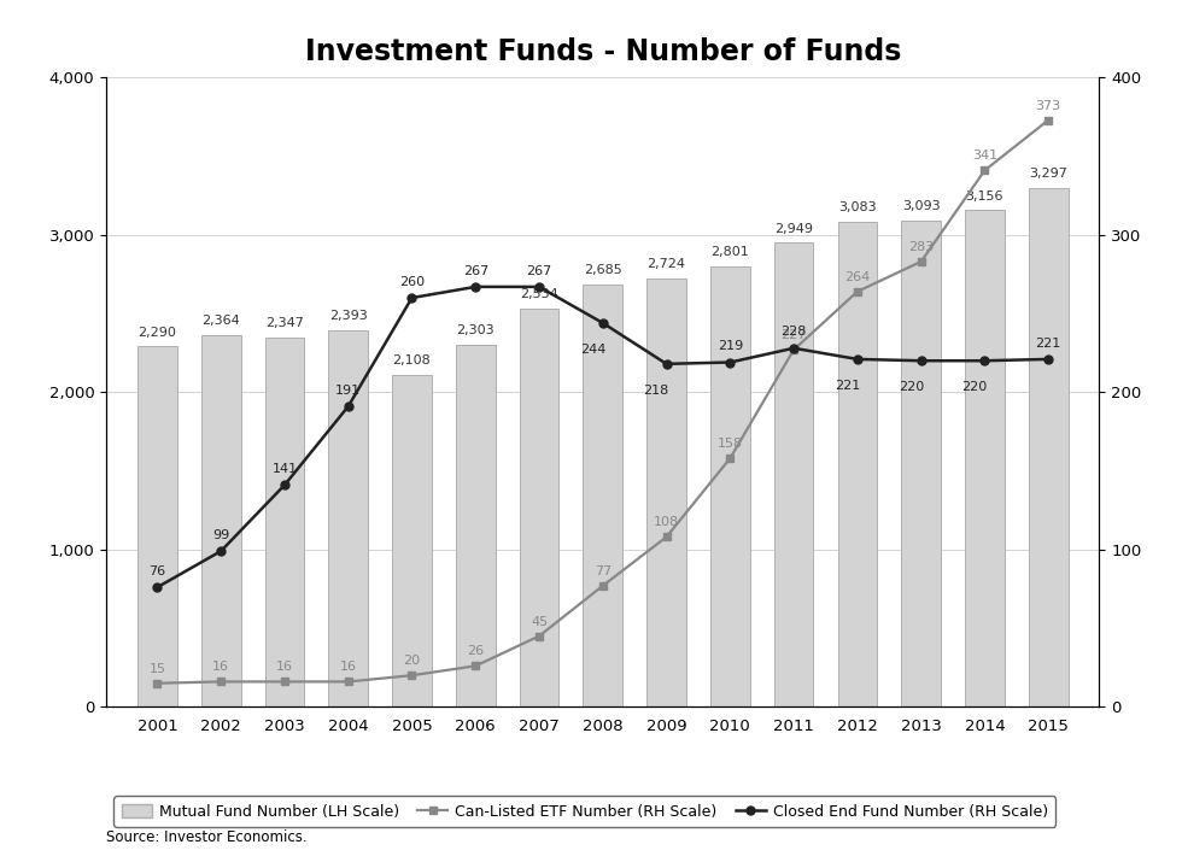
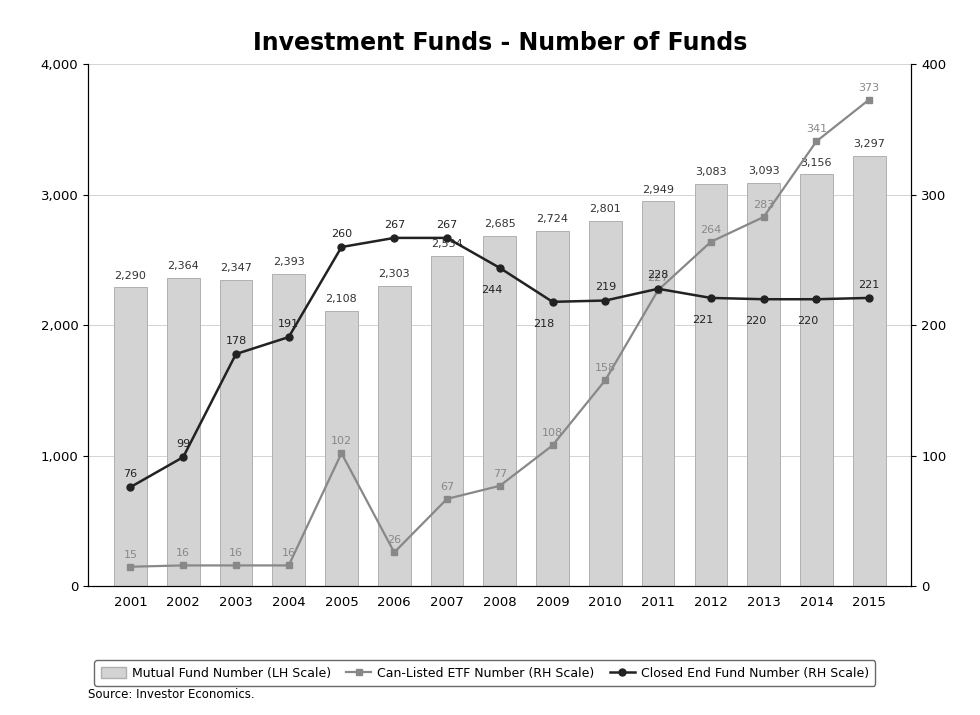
Closed End Fund Number (RH Scale)/2003: 141 -> 178
Can-Listed ETF Number (RH Scale)/2005: 20 -> 102
Can-Listed ETF Number (RH Scale)/2007: 45 -> 67
